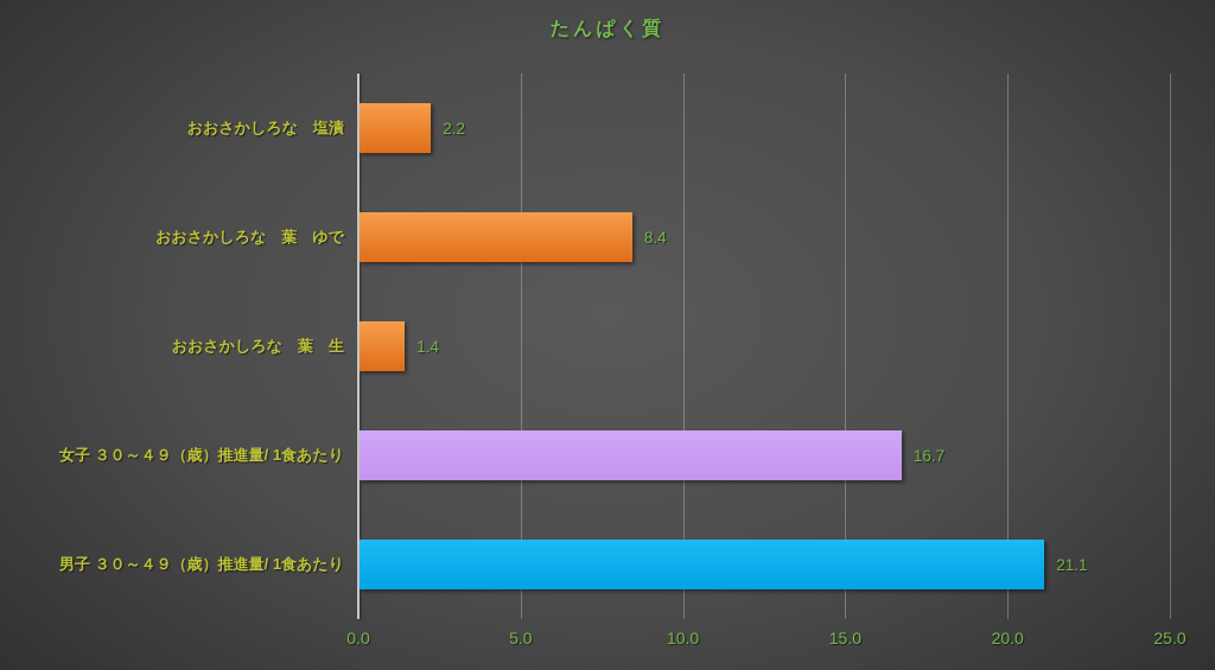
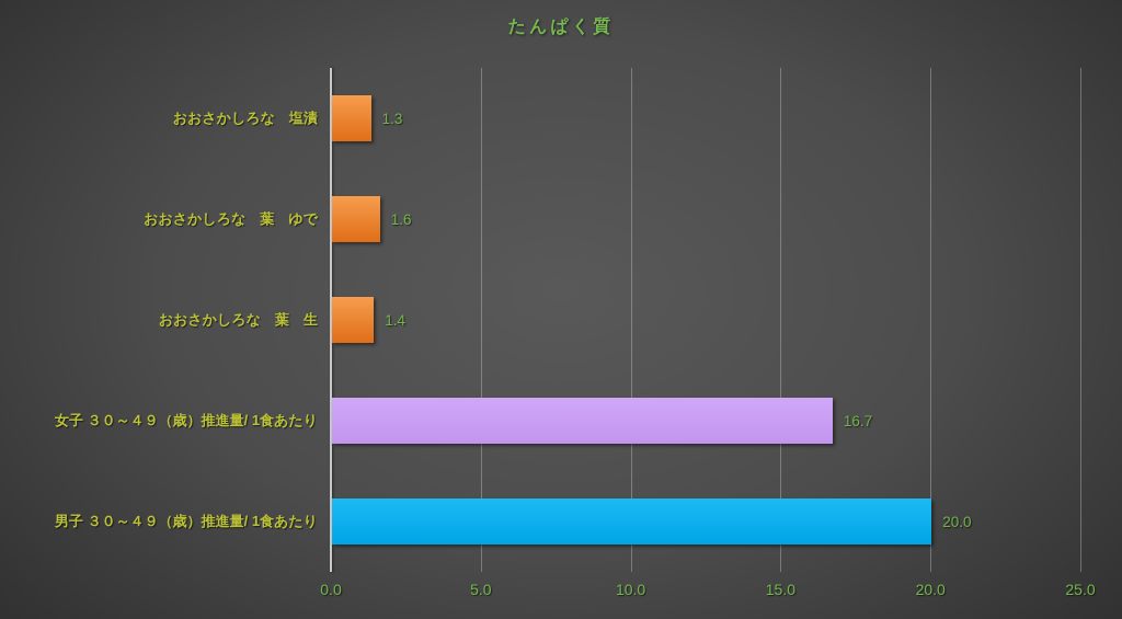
おおさかしろな 塩漬: 2.2 -> 1.3
おおさかしろな 葉 ゆで: 8.4 -> 1.6
男子 ３０～４９（歳）推進量/ 1食あたり: 21.1 -> 20.0
